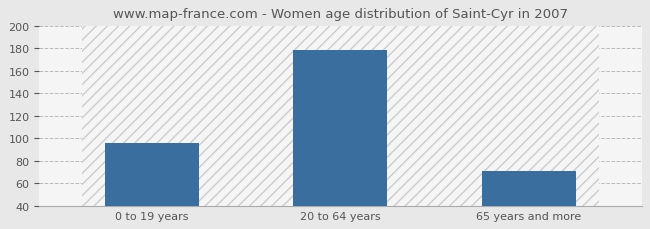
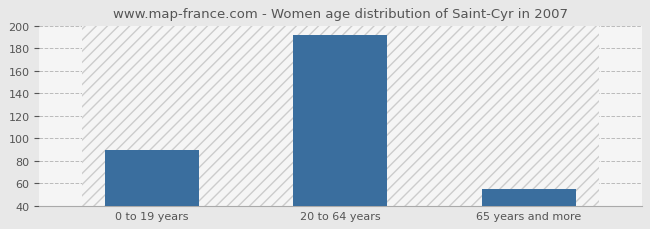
0 to 19 years: 96 -> 90
20 to 64 years: 178 -> 192
65 years and more: 71 -> 55
